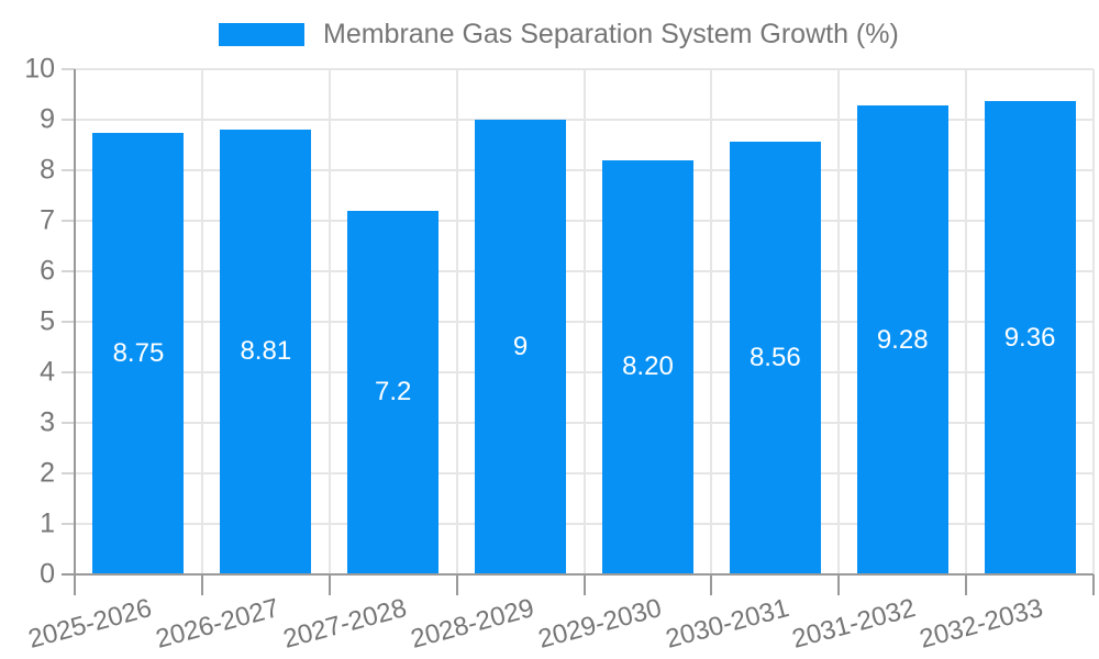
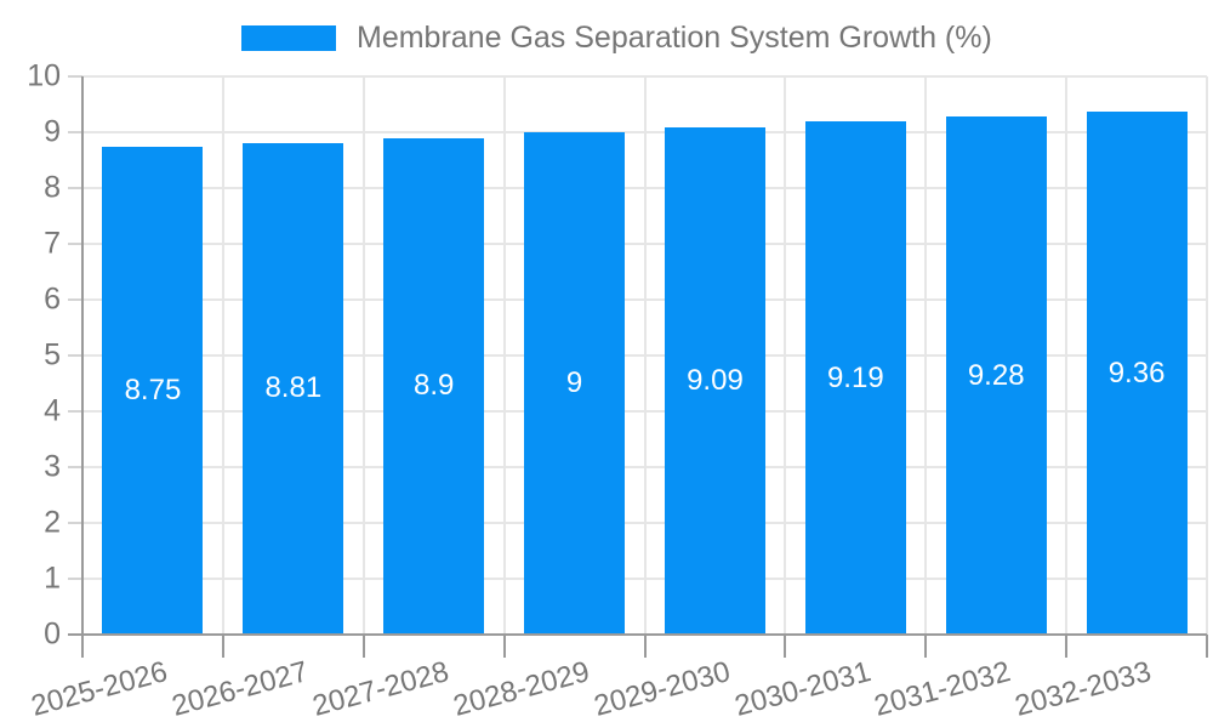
2027-2028: 7.2 -> 8.9
2029-2030: 8.20 -> 9.09
2030-2031: 8.56 -> 9.19
